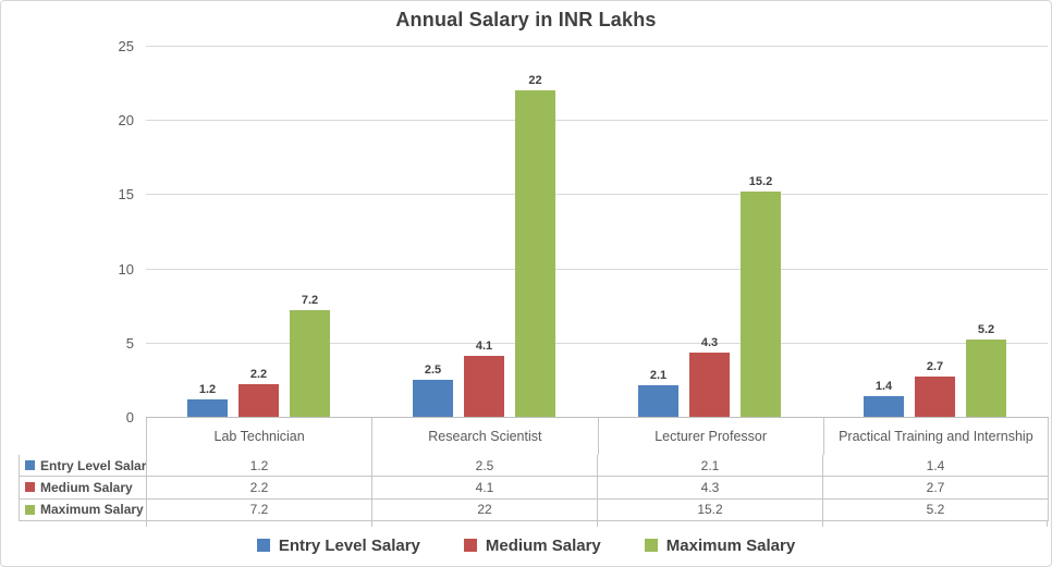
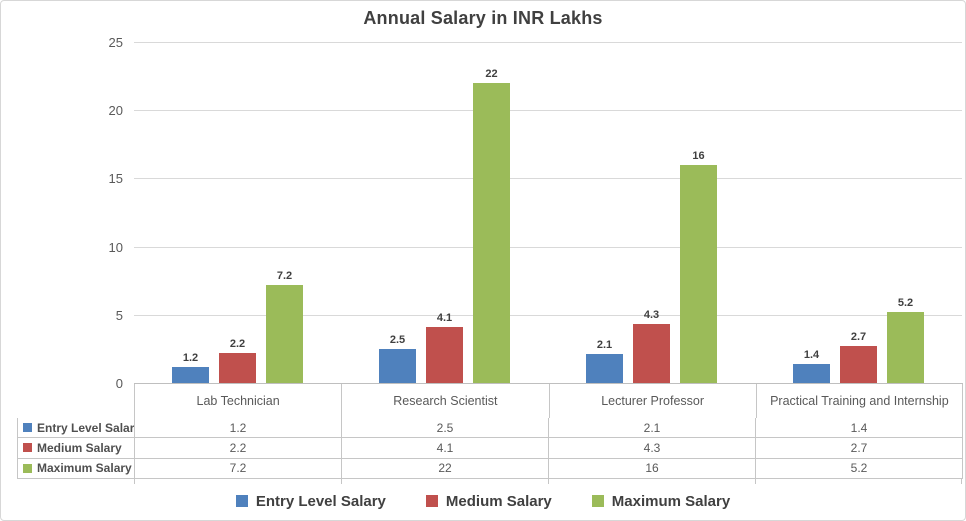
Maximum Salary/Lecturer Professor: 15.2 -> 16
